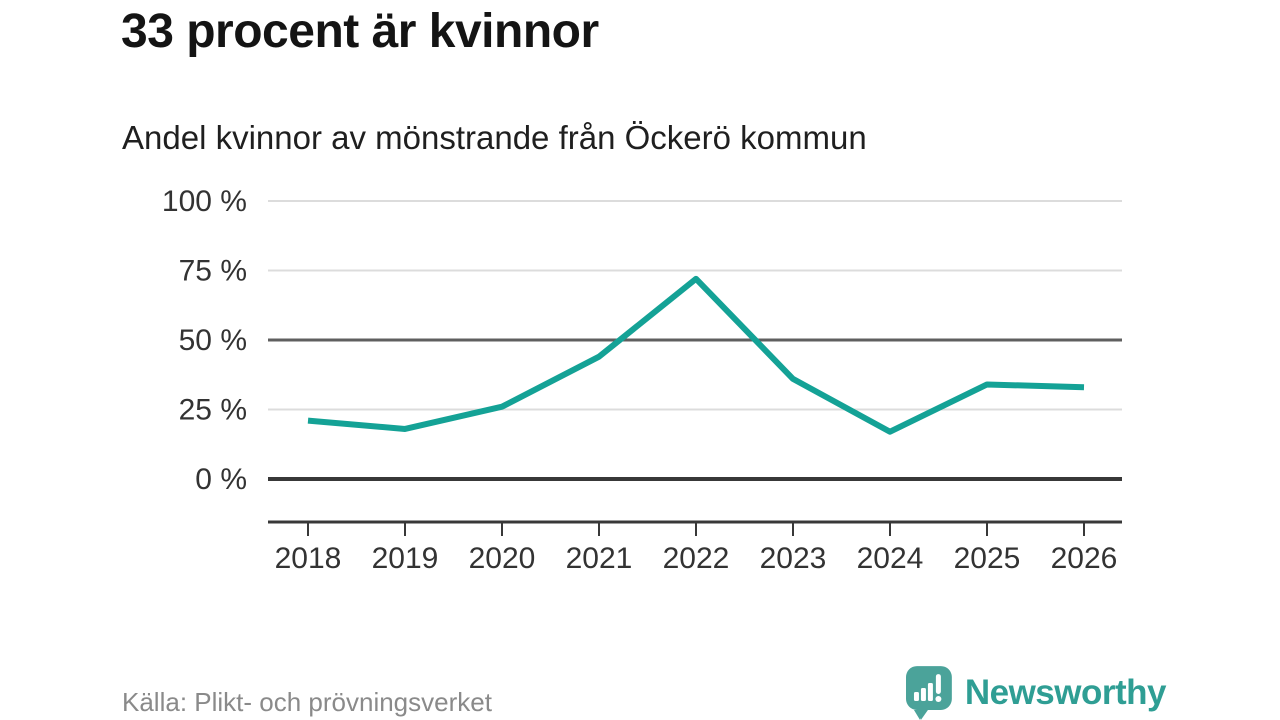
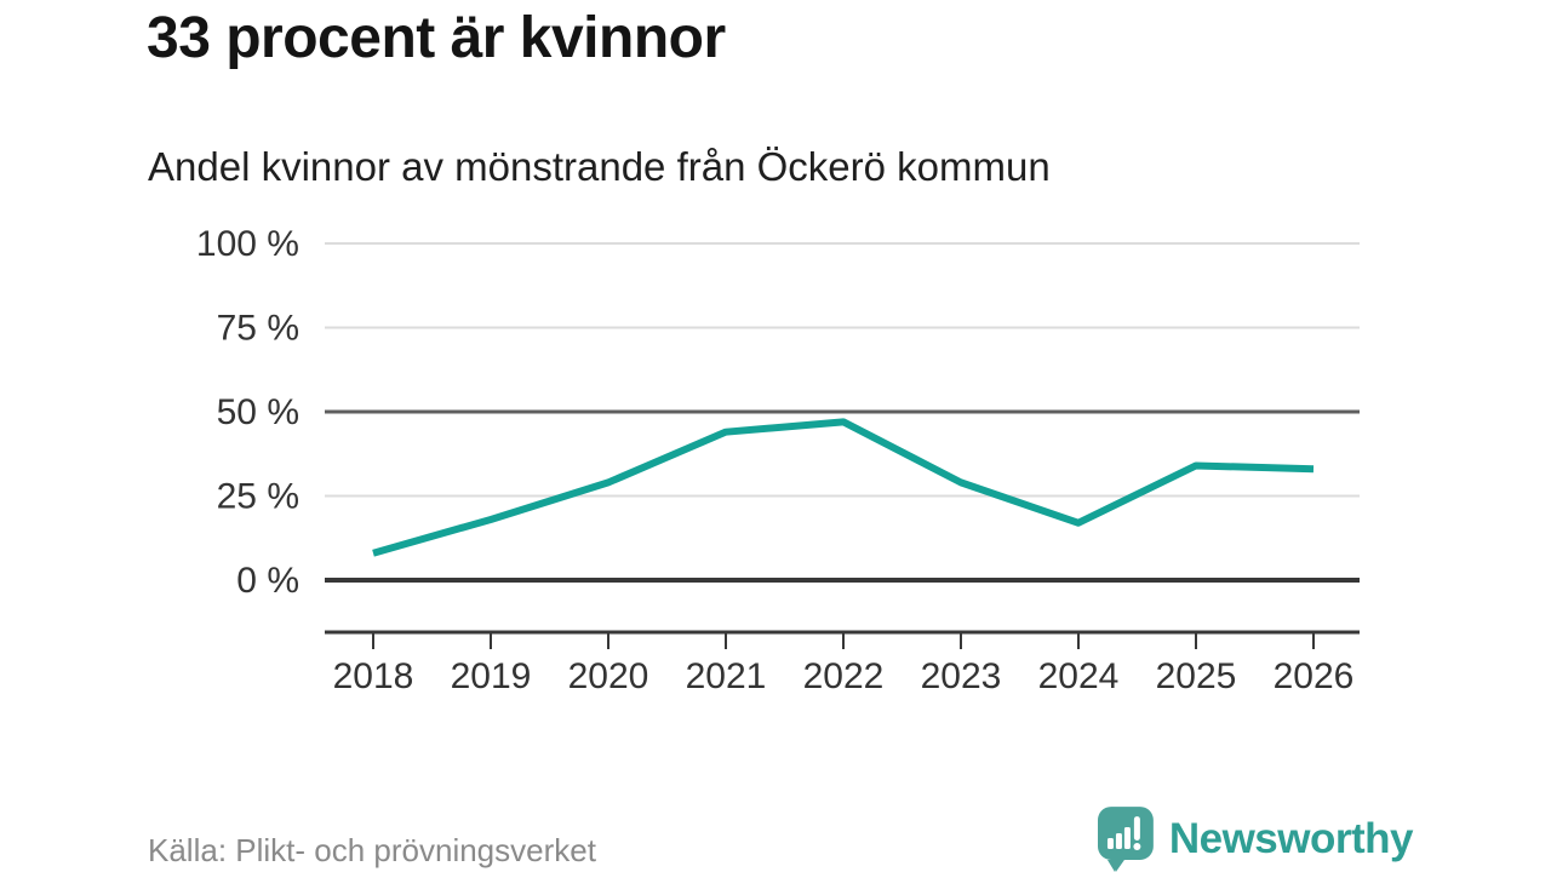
2018: 21% -> 8%
2020: 26% -> 29%
2022: 72% -> 47%
2023: 36% -> 29%
